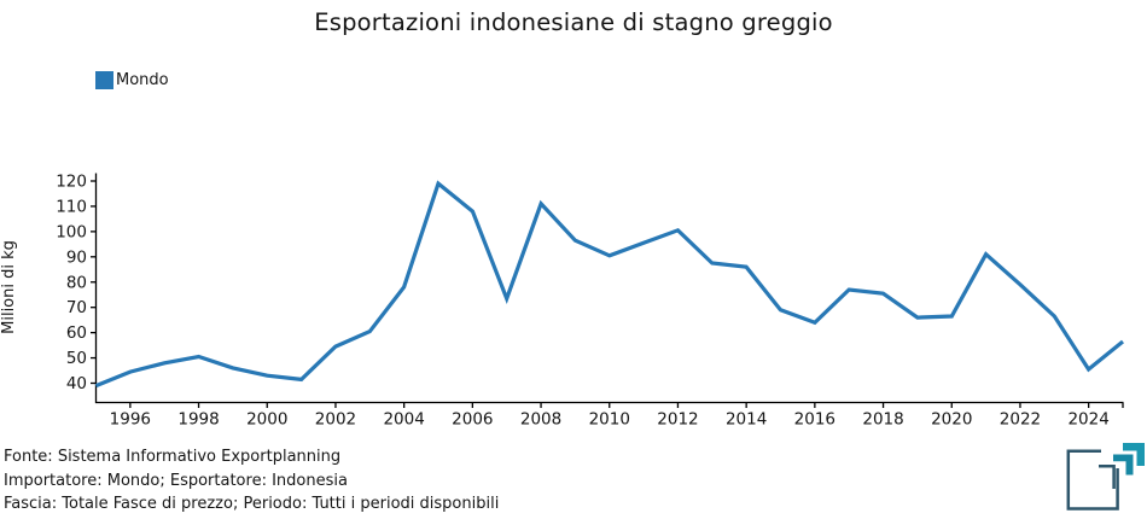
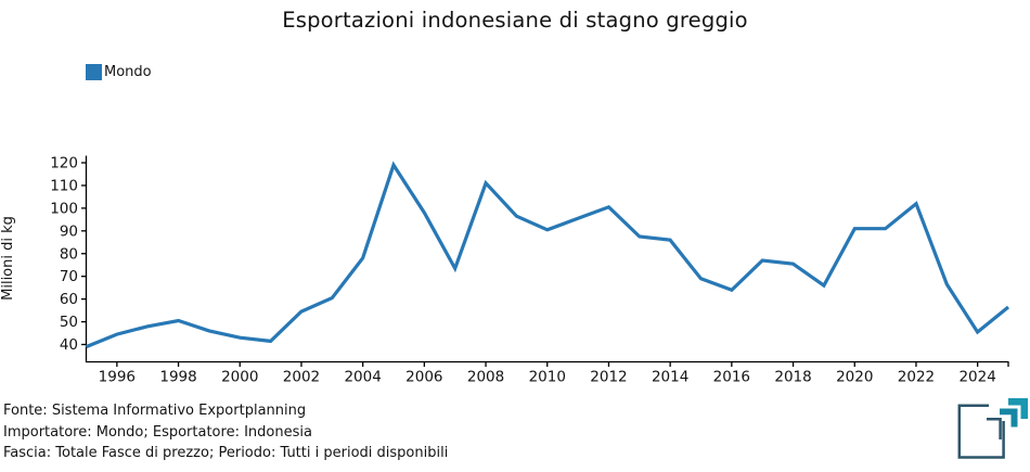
2006: 108 -> 98
2020: 66 -> 91
2022: 79 -> 102
